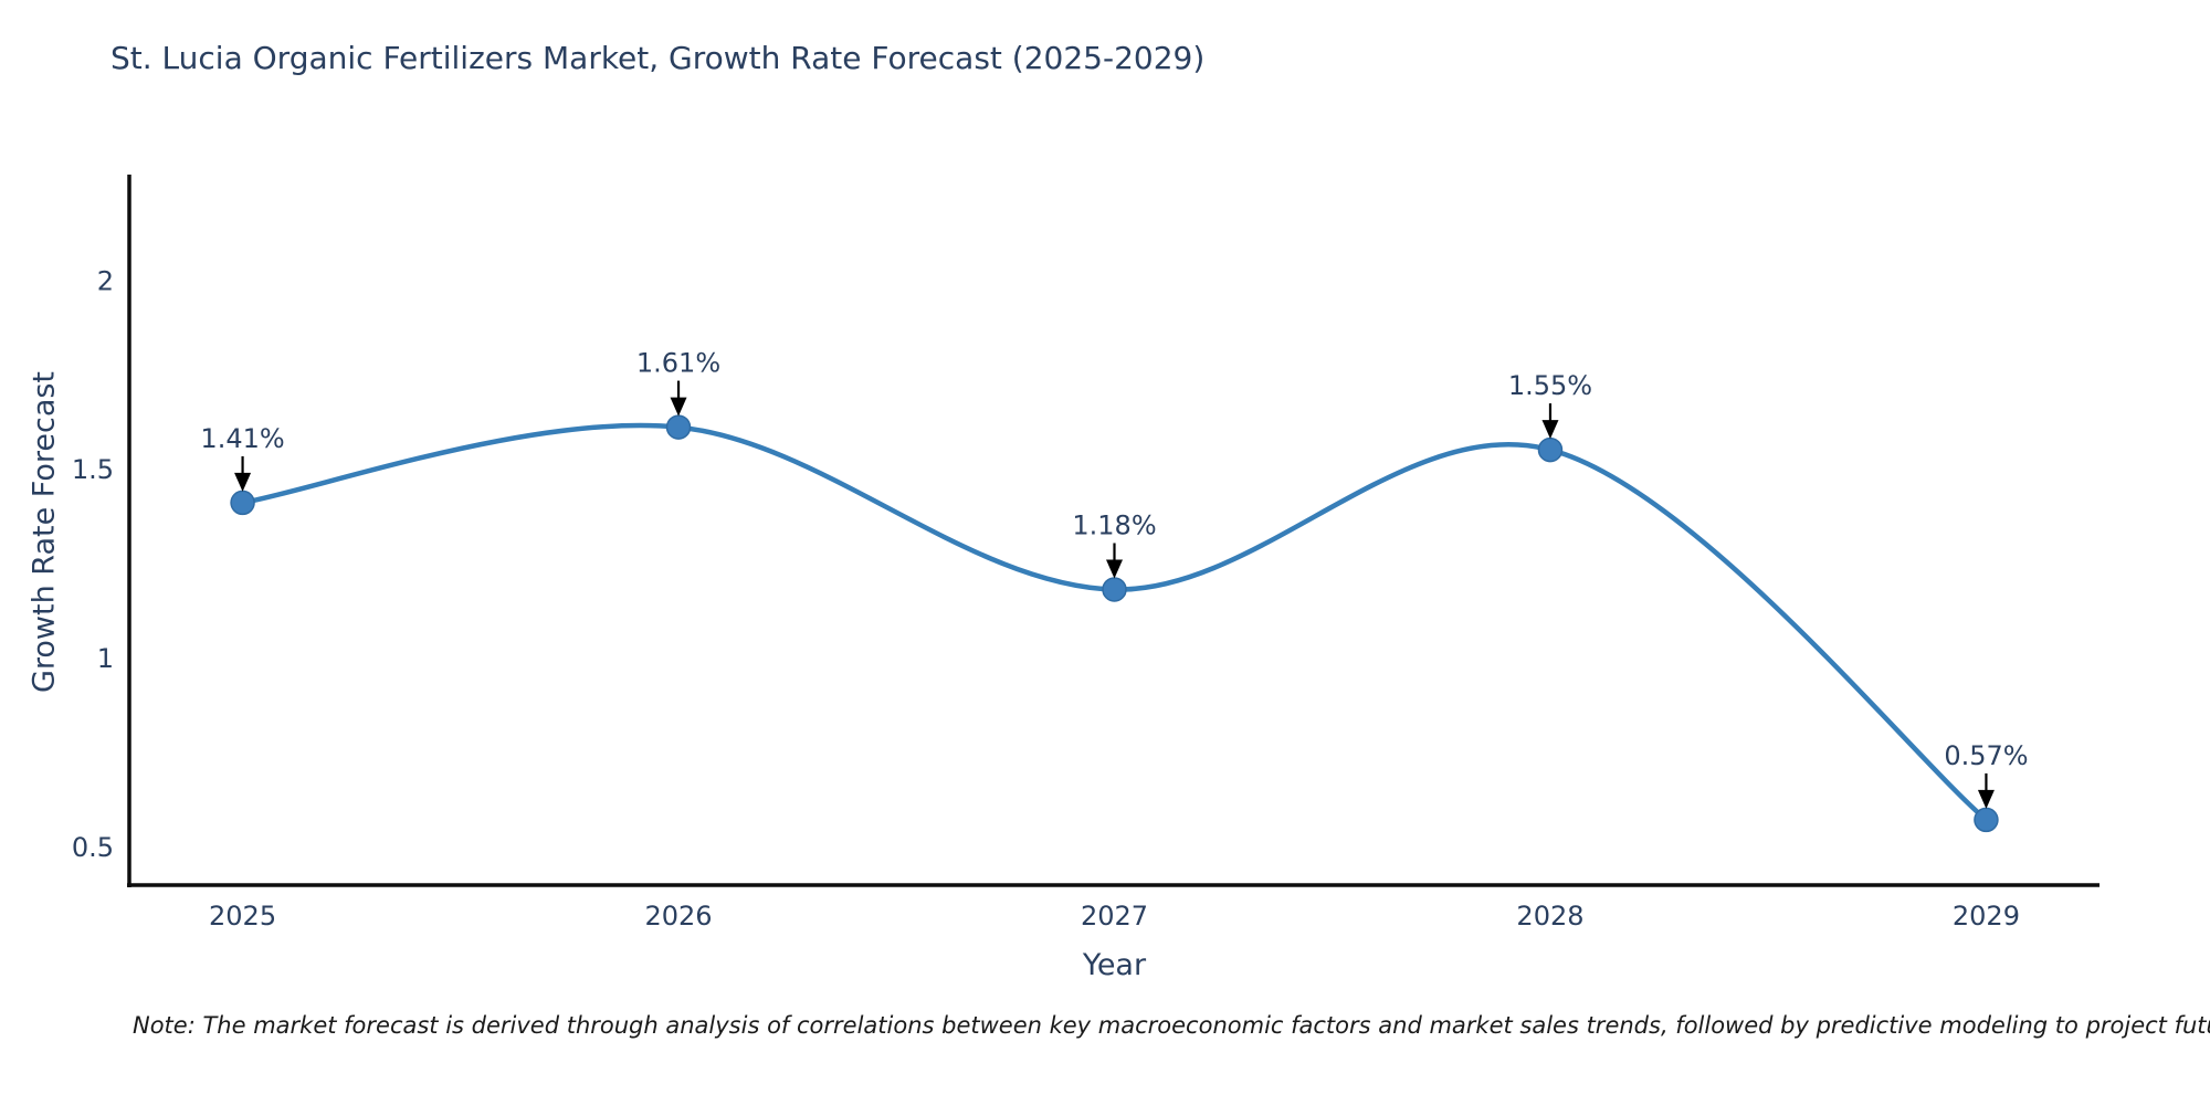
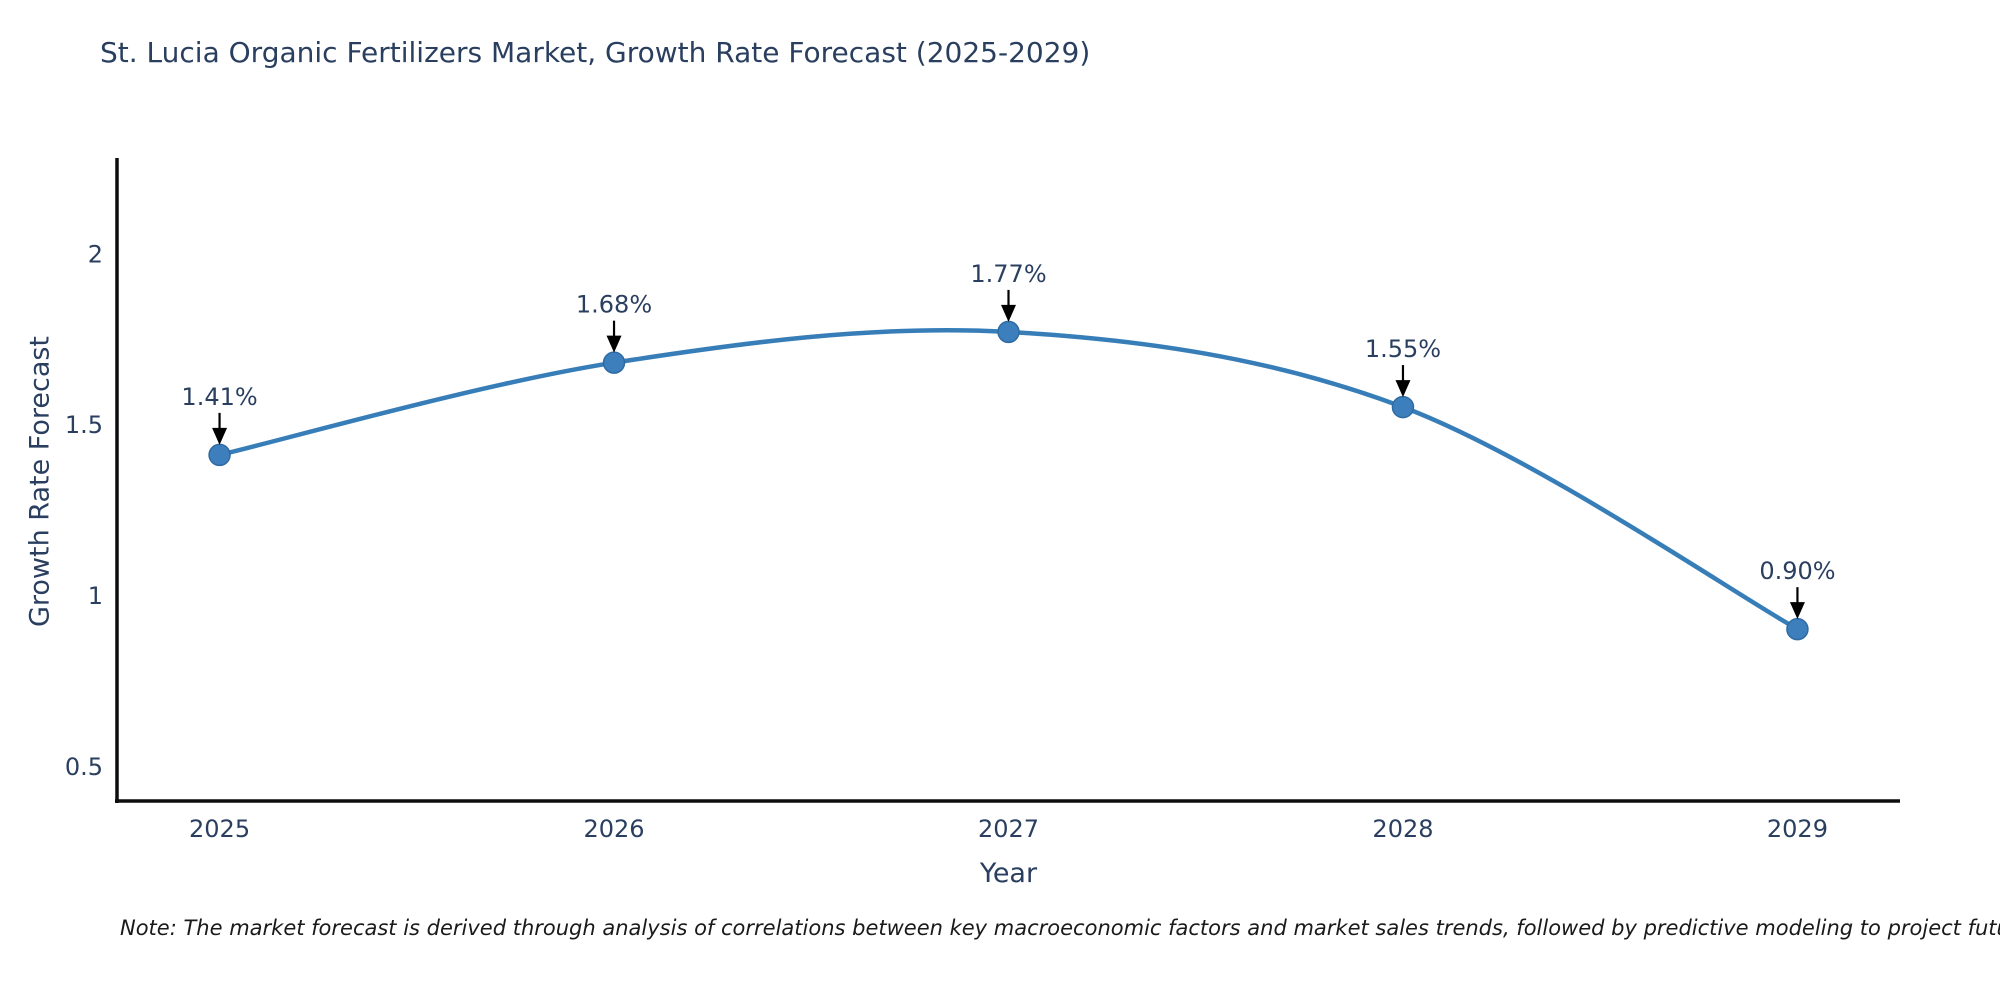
2026: 1.61% -> 1.68%
2027: 1.18% -> 1.77%
2029: 0.57% -> 0.90%
